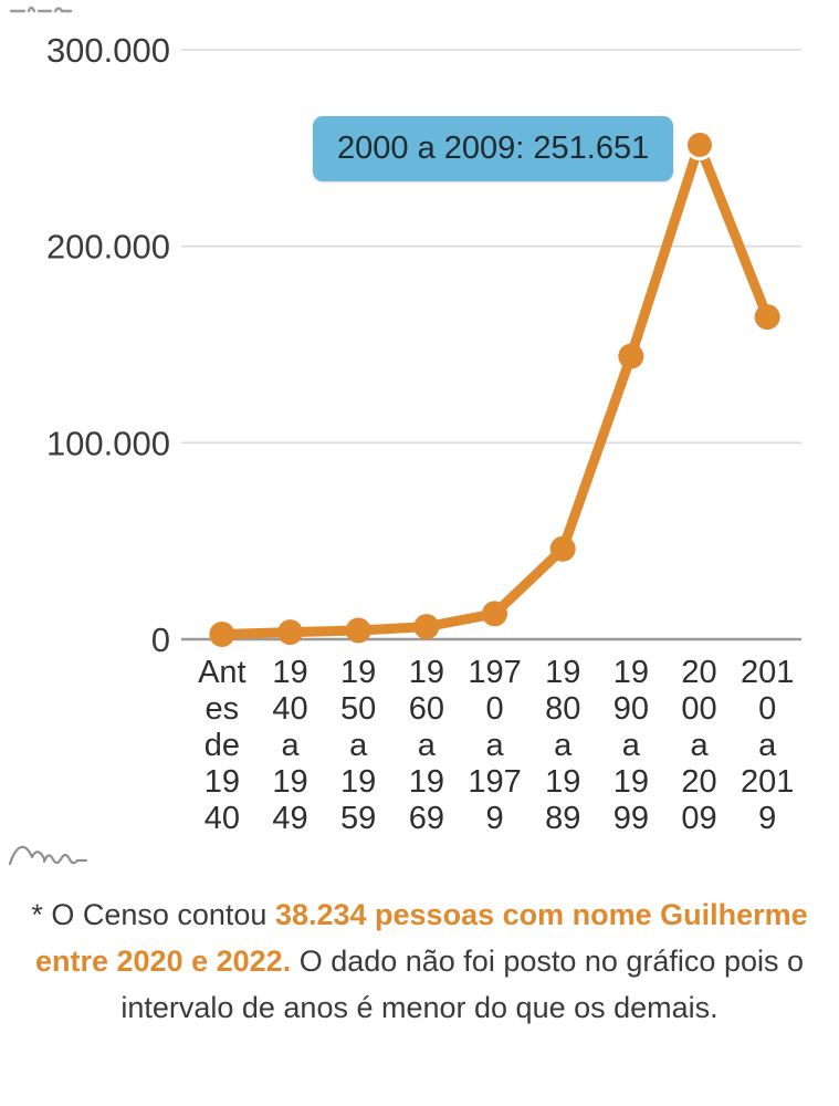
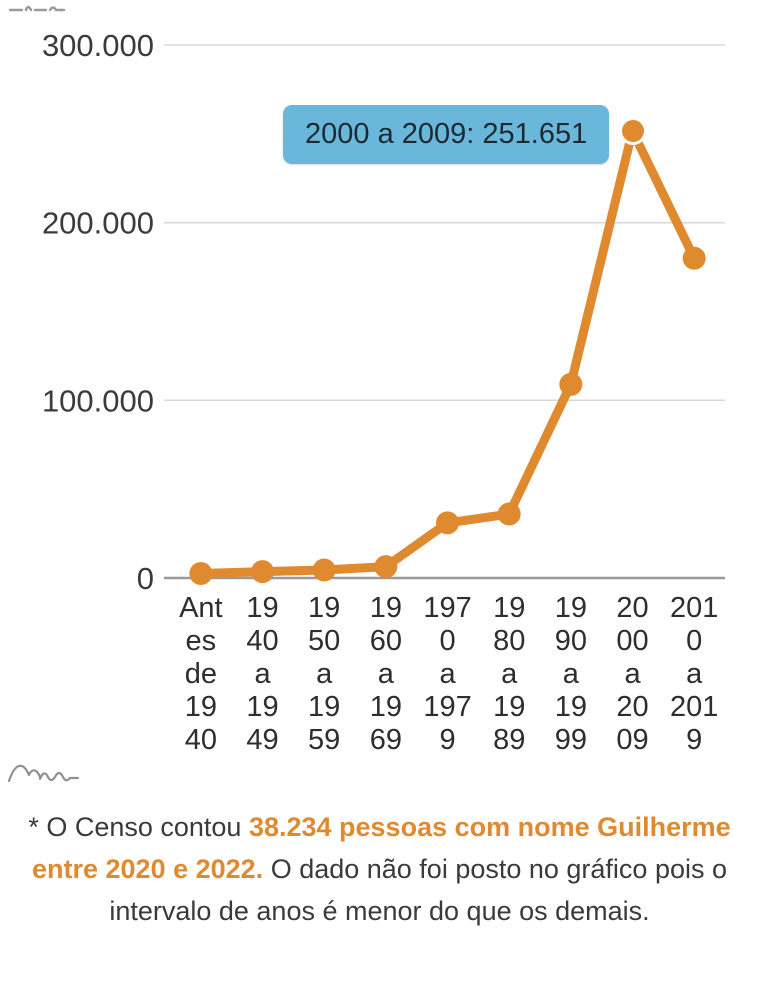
1970 a 1979: 13000 -> 31000
1980 a 1989: 46000 -> 36000
1990 a 1999: 144000 -> 109000
2010 a 2019: 164000 -> 180000
